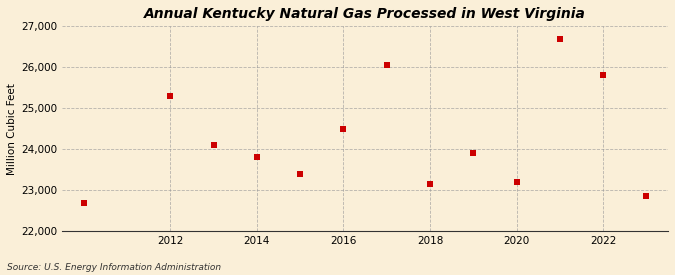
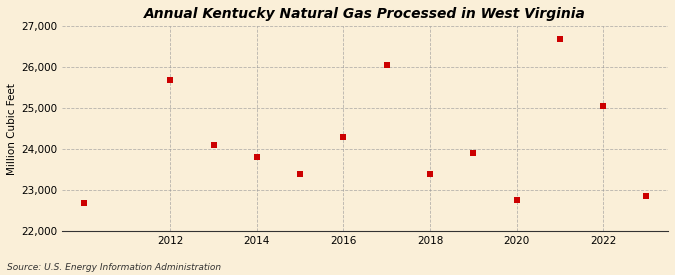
2012: 25,300 -> 25,700
2016: 24,500 -> 24,300
2018: 23,150 -> 23,400
2020: 23,200 -> 22,750
2022: 25,800 -> 25,050
